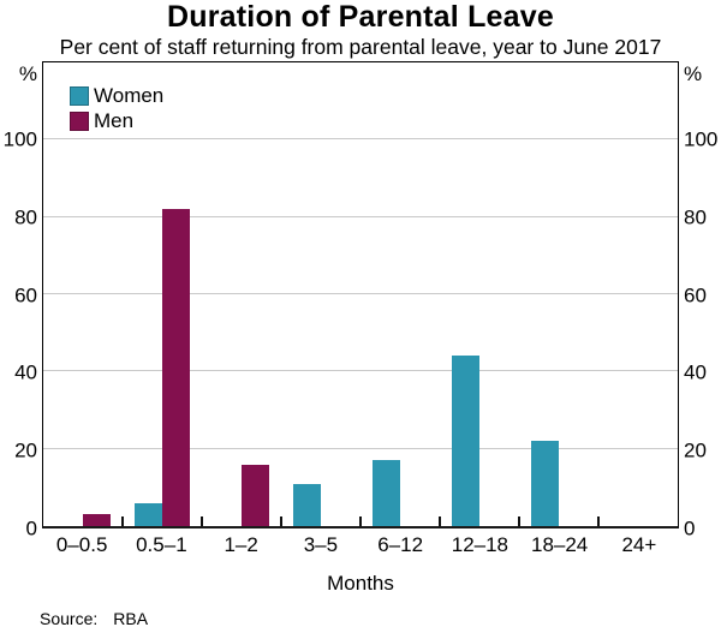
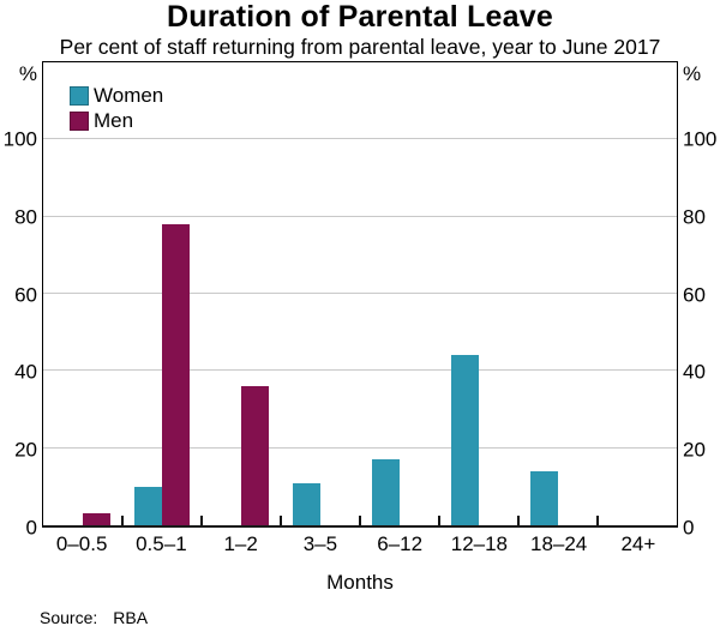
Women/0.5–1: 6 -> 10
Men/0.5–1: 82 -> 78
Men/1–2: 16 -> 36
Women/18–24: 22 -> 14
